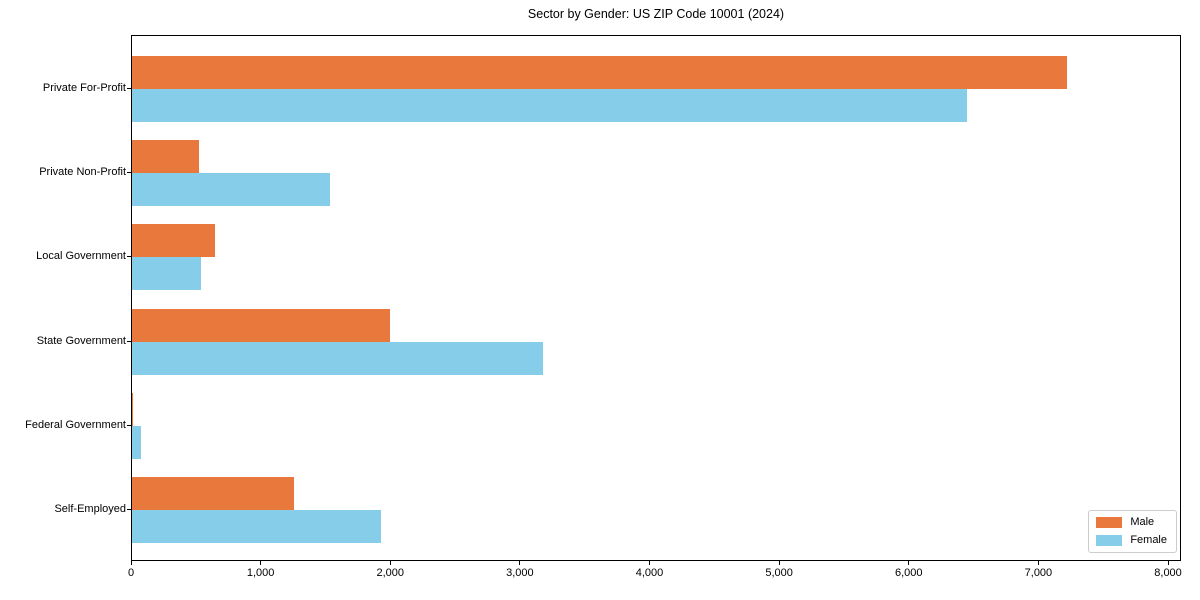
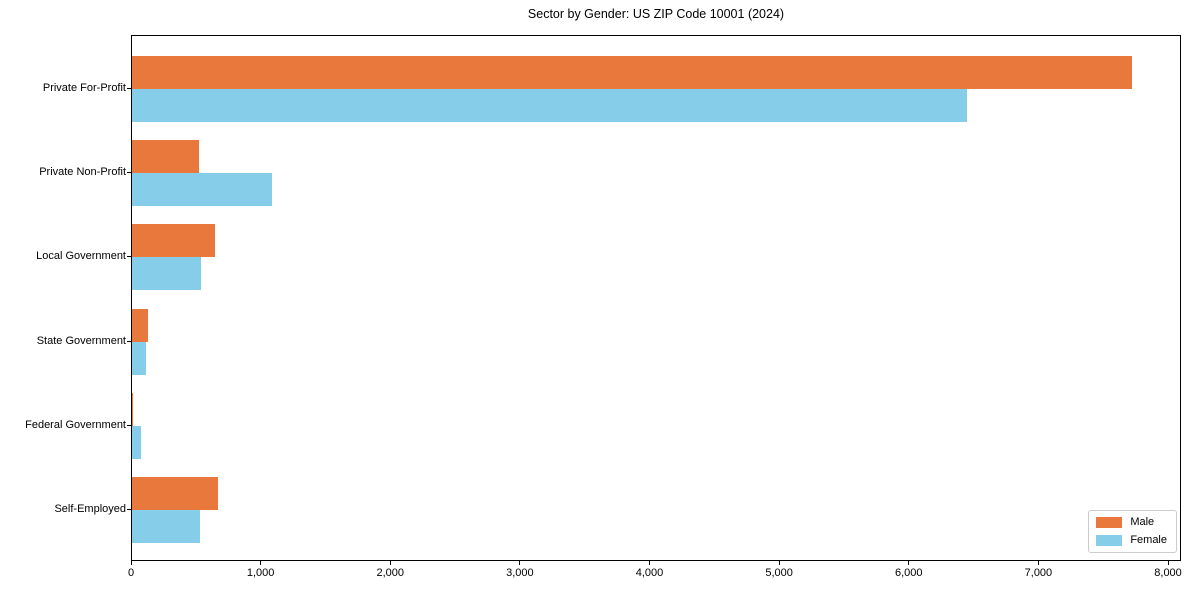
Male/Private For-Profit: 7210 -> 7720
Female/Private Non-Profit: 1530 -> 1080
Male/State Government: 1990 -> 120
Female/State Government: 3170 -> 110
Male/Self-Employed: 1250 -> 660
Female/Self-Employed: 1920 -> 520
